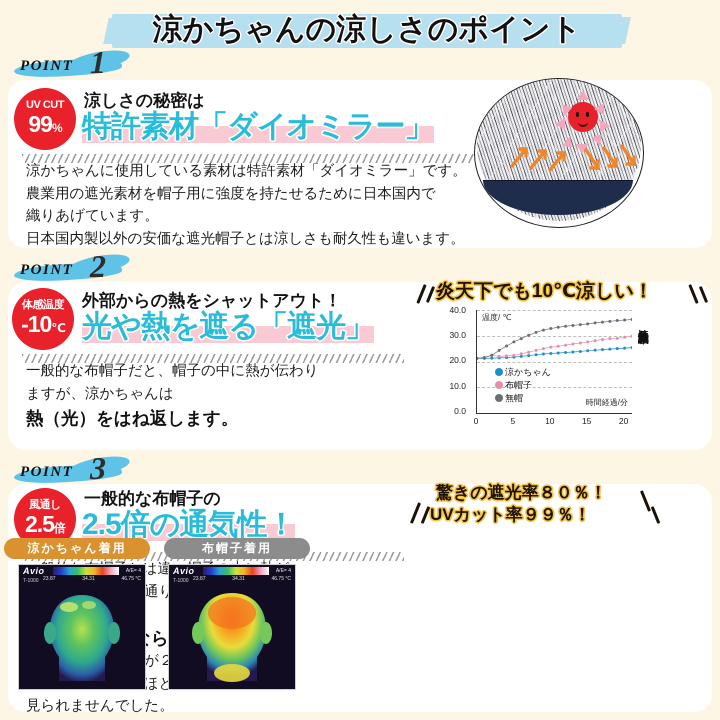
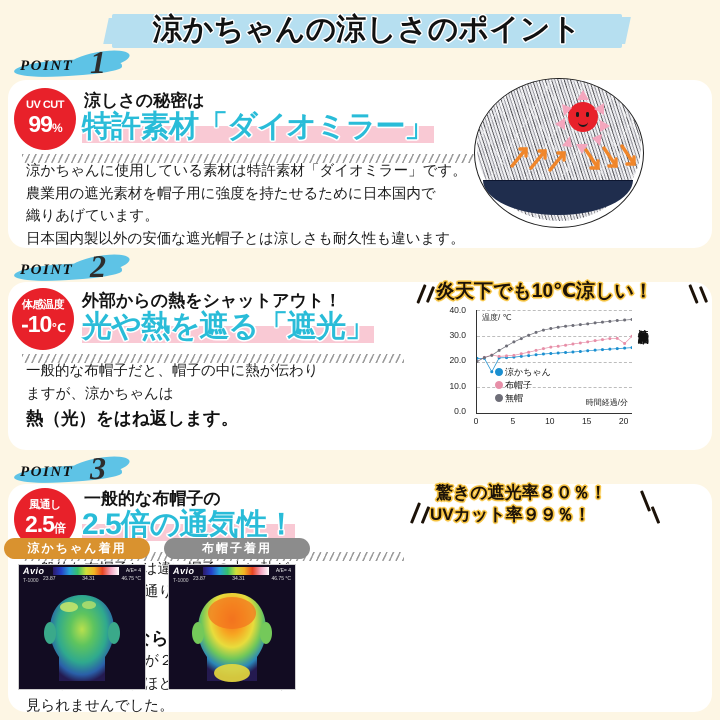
布帽子/0: 21 -> 20
無帽/0: 21 -> 20
涼かちゃん/2: 21 -> 16
布帽子/20: 29 -> 27
